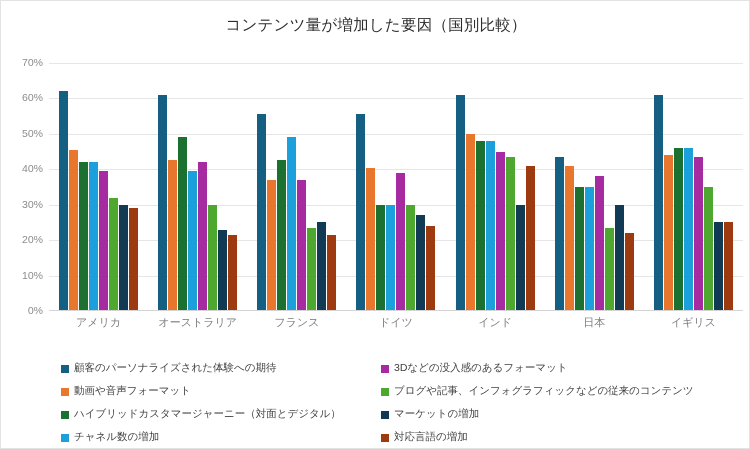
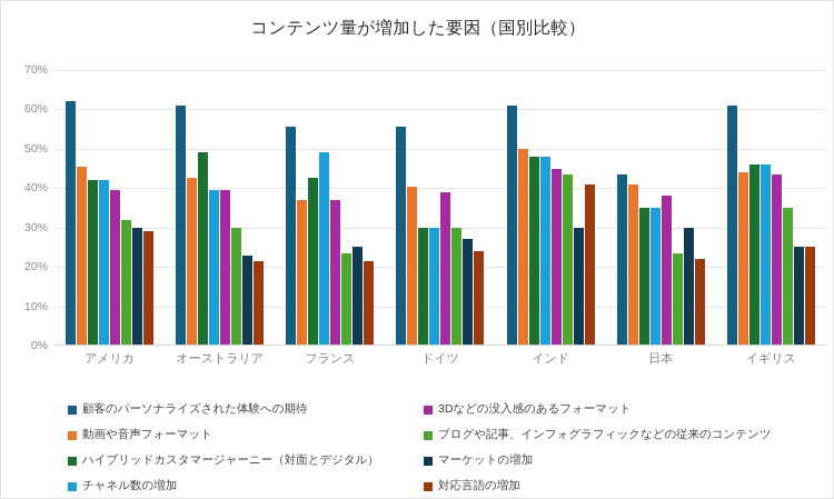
3Dなどの没入感のあるフォーマット/オーストラリア: 42% -> 40%
